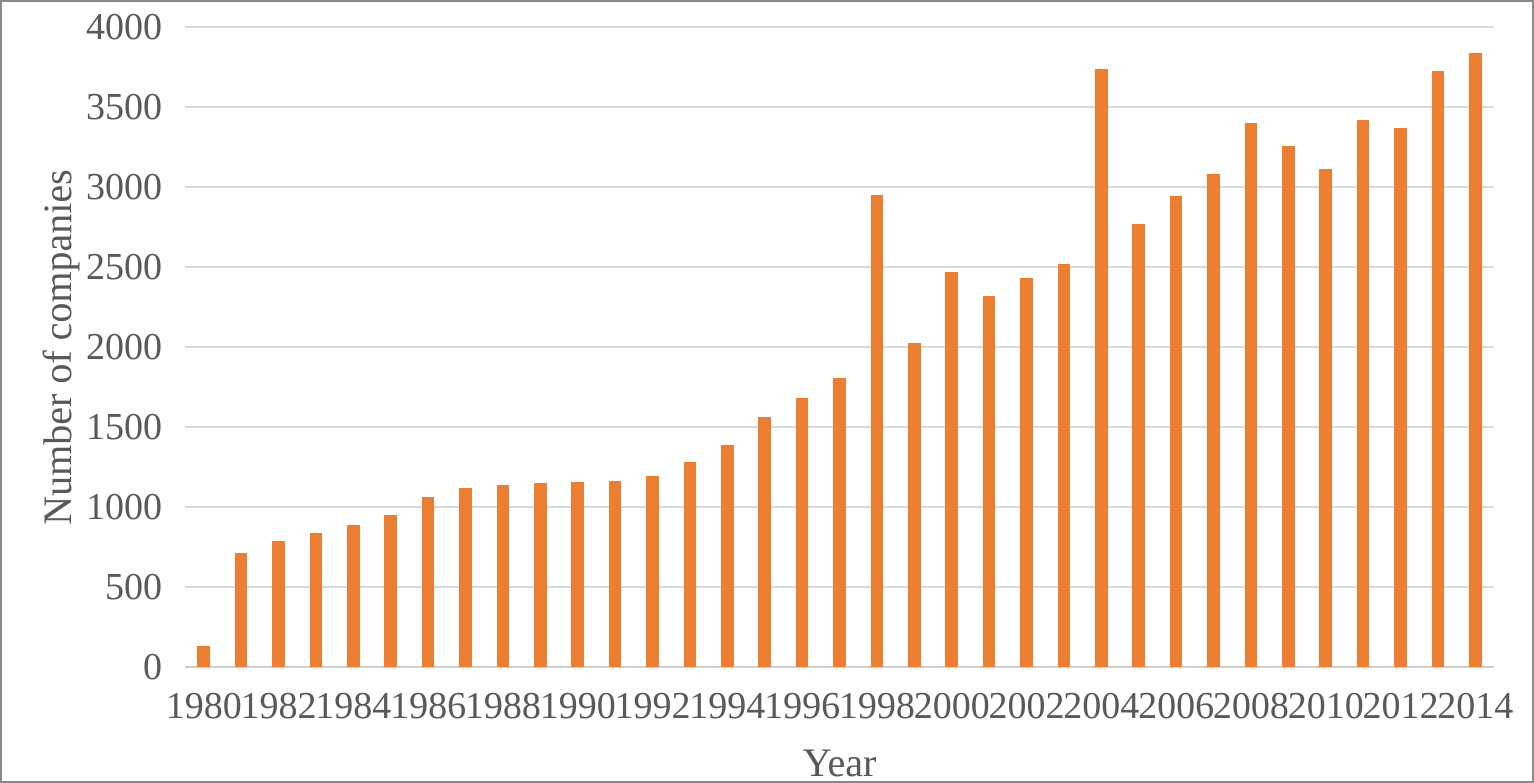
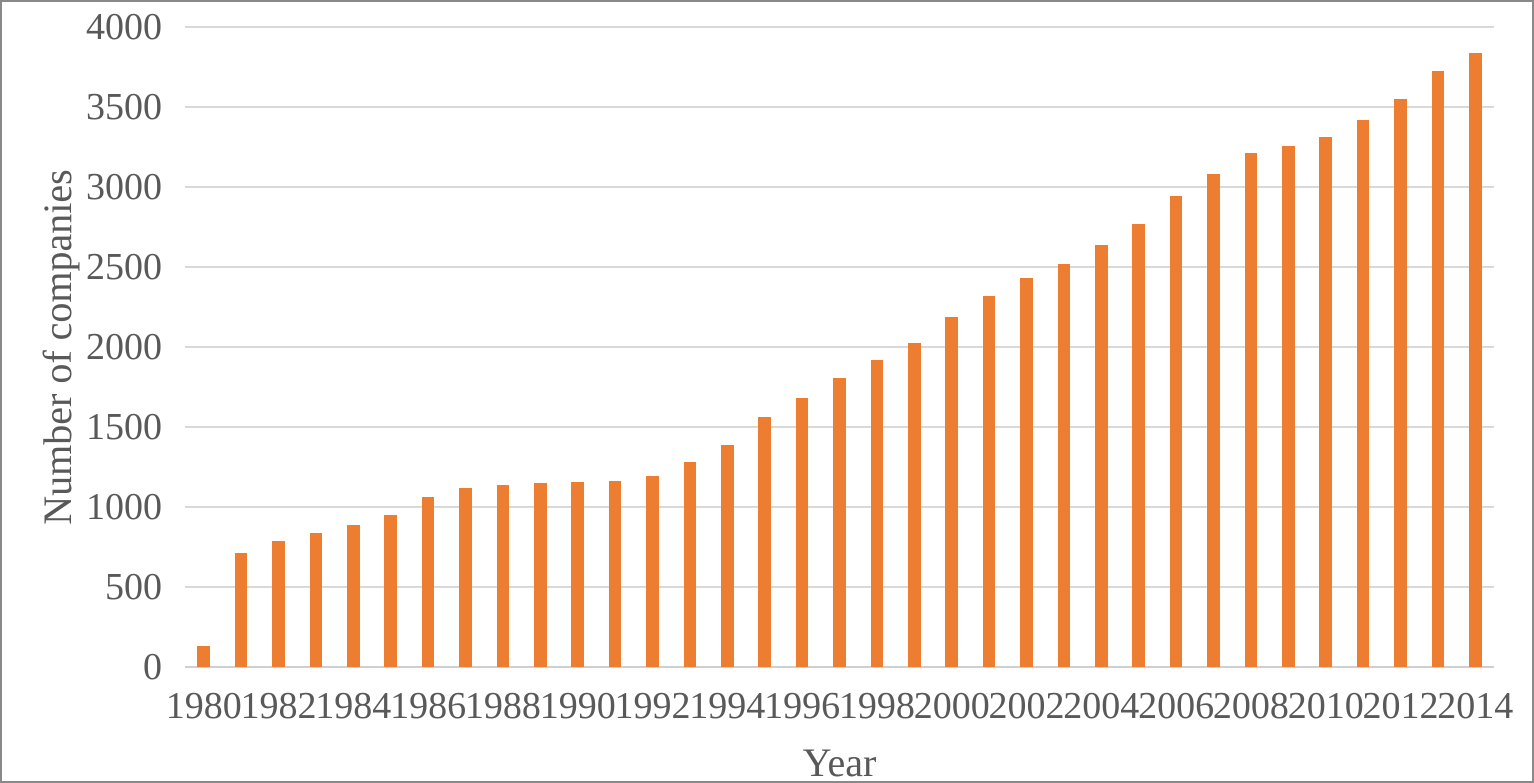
1998: 2950 -> 1920
2000: 2470 -> 2190
2004: 3740 -> 2640
2008: 3400 -> 3210
2010: 3110 -> 3320
2012: 3370 -> 3550
